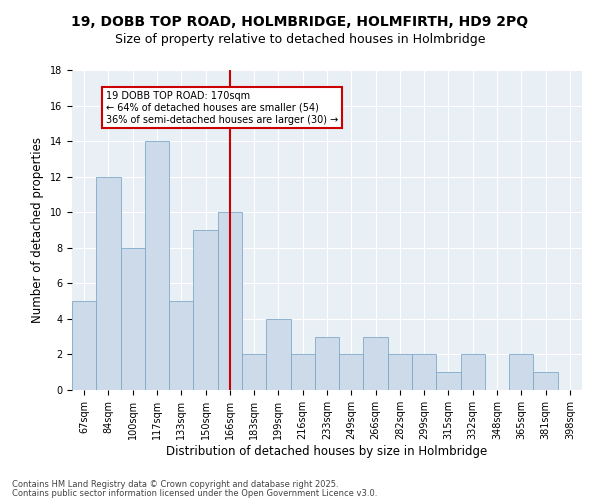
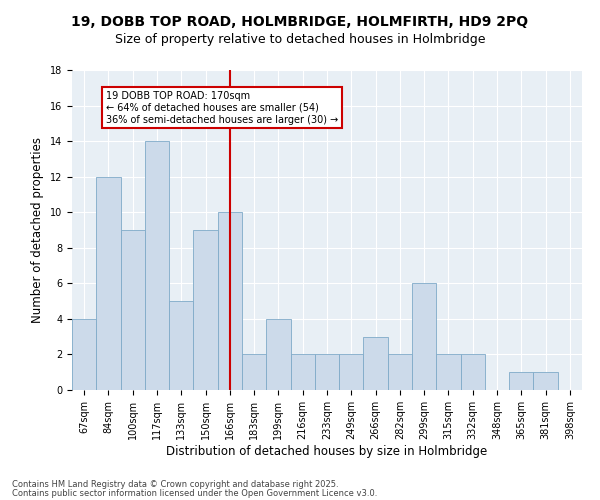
67sqm: 5 -> 4
100sqm: 8 -> 9
233sqm: 3 -> 2
299sqm: 2 -> 6
315sqm: 1 -> 2
365sqm: 2 -> 1
